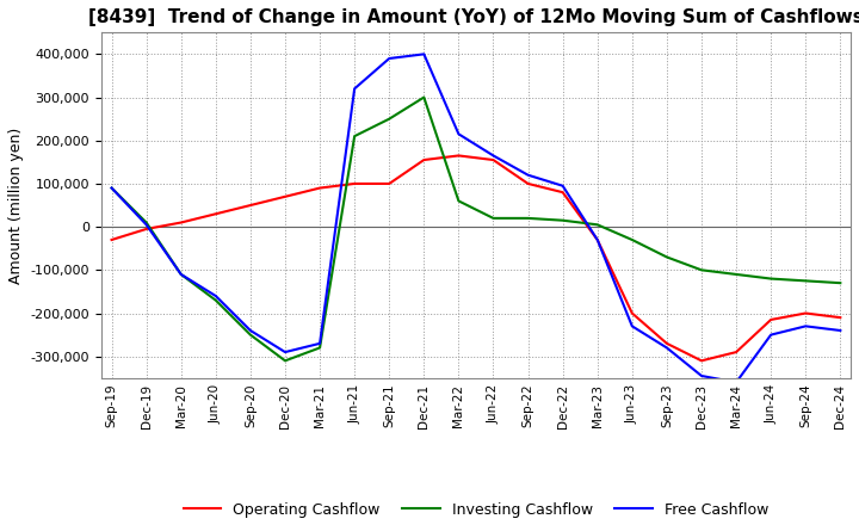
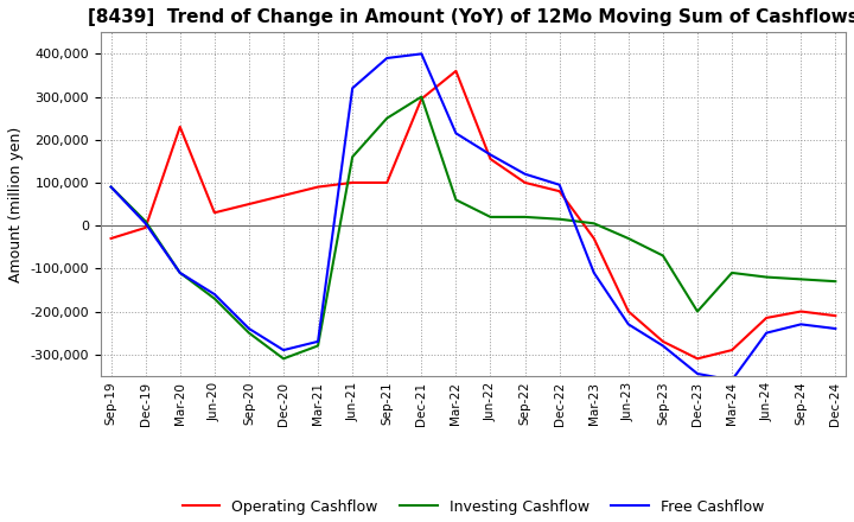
Operating Cashflow/Mar-20: 10,000 -> 230,000
Investing Cashflow/Jun-21: 210,000 -> 160,000
Operating Cashflow/Dec-21: 155,000 -> 295,000
Operating Cashflow/Mar-22: 165,000 -> 360,000
Free Cashflow/Mar-23: -30,000 -> -110,000
Investing Cashflow/Dec-23: -100,000 -> -200,000
